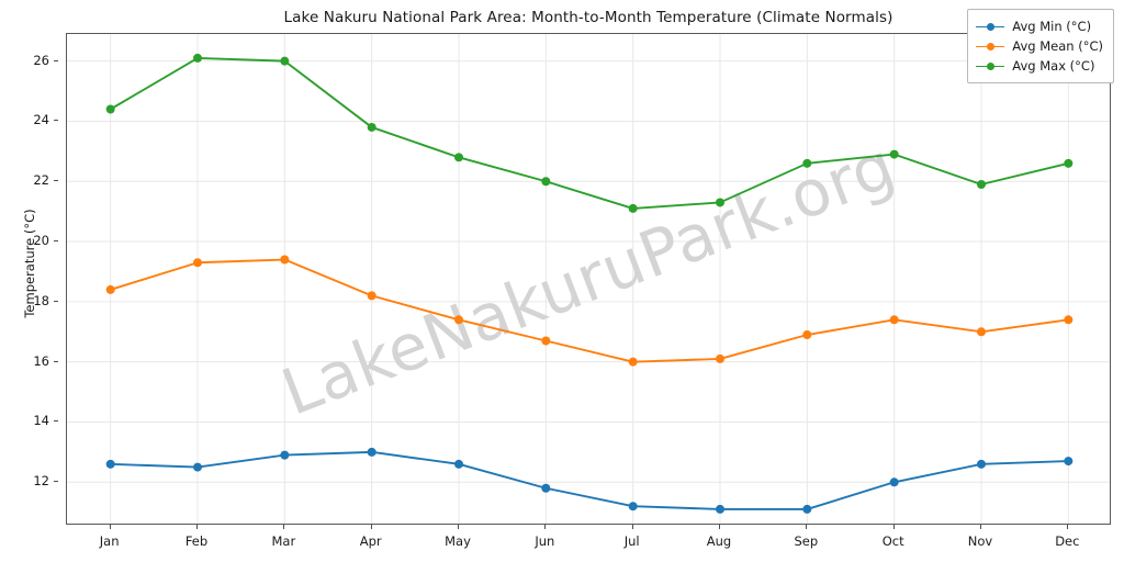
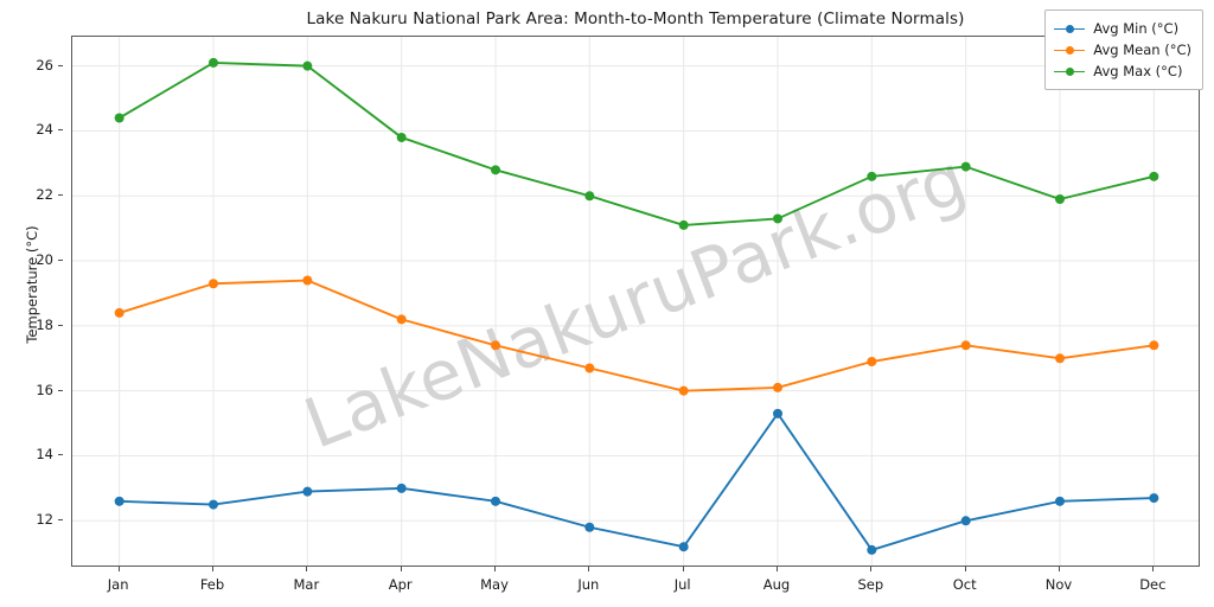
Avg Min (°C)/Aug: 11.1 -> 15.3
